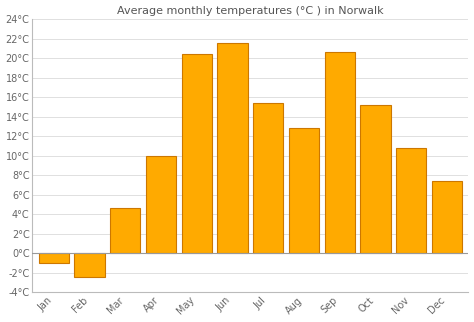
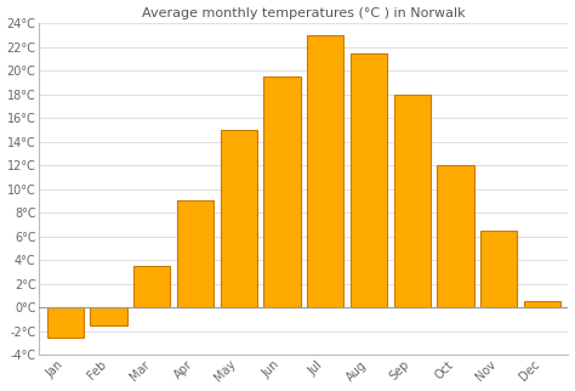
Jan: -1.0°C -> -2.5°C
Feb: -2.4°C -> -1.5°C
Mar: 4.6°C -> 3.5°C
Apr: 10.0°C -> 9.0°C
May: 20.4°C -> 15.0°C
Jun: 21.6°C -> 19.5°C
Jul: 15.4°C -> 23.0°C
Aug: 12.8°C -> 21.5°C
Sep: 20.6°C -> 18.0°C
Oct: 15.2°C -> 12.0°C
Nov: 10.8°C -> 6.5°C
Dec: 7.4°C -> 0.5°C
